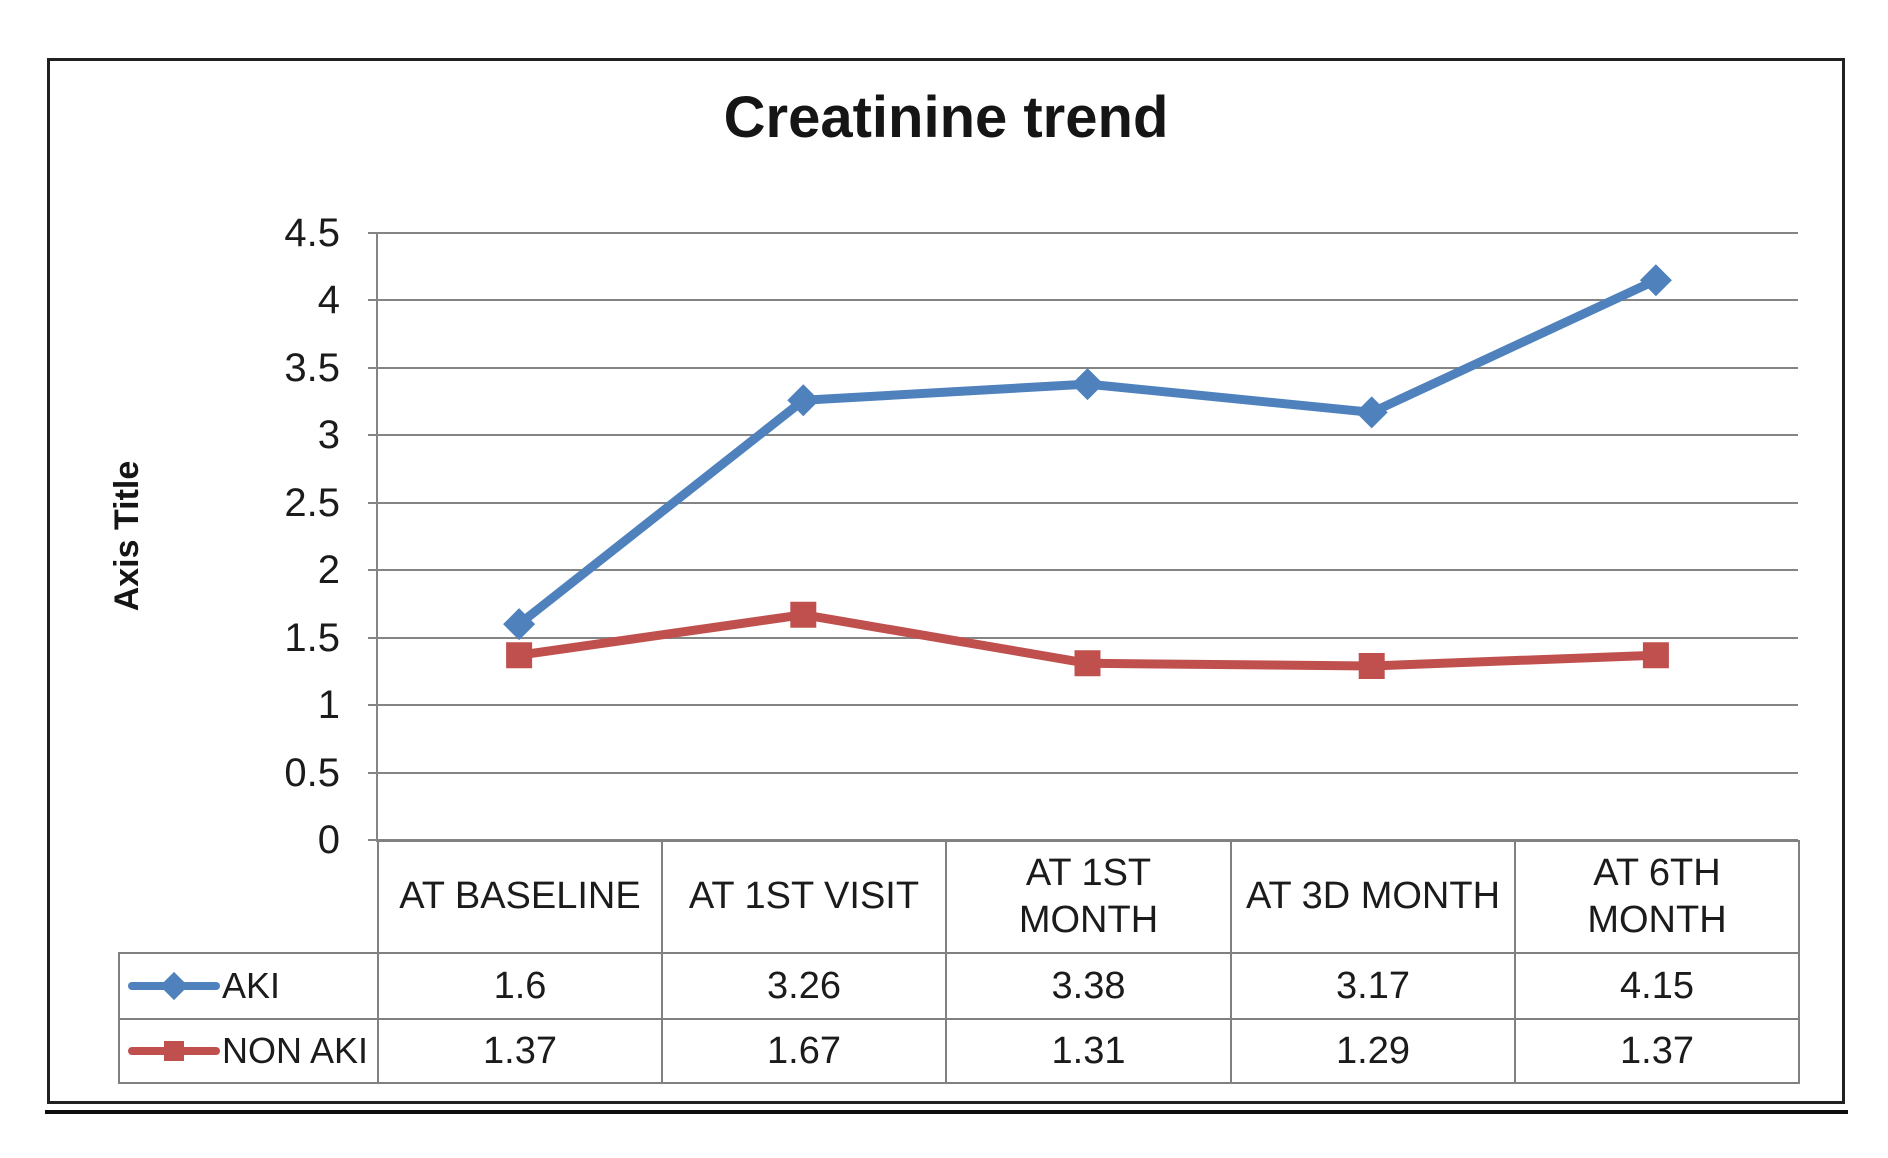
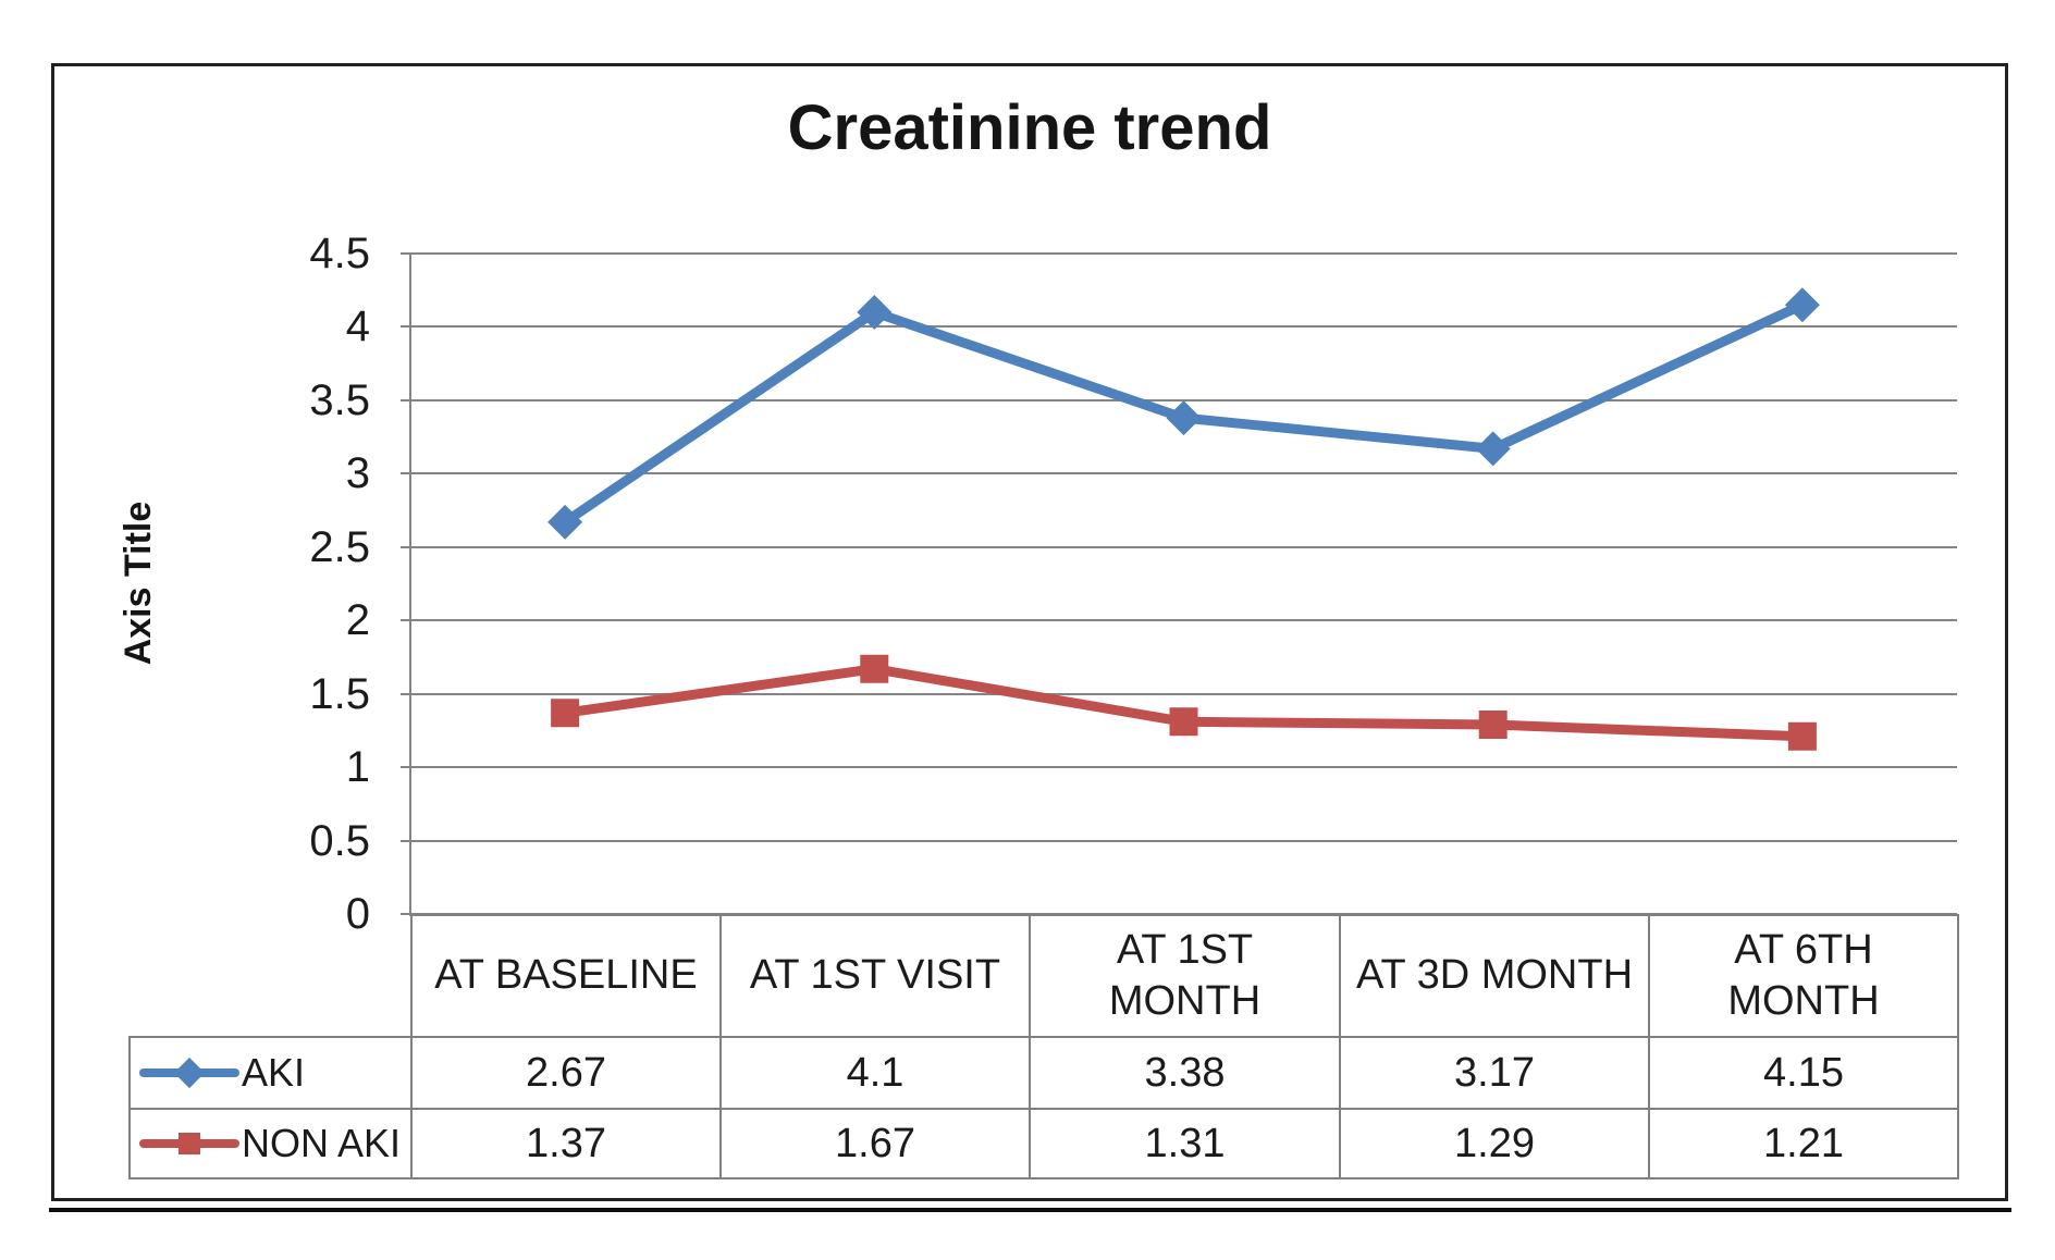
AKI/AT BASELINE: 1.6 -> 2.67
AKI/AT 1ST VISIT: 3.26 -> 4.1
NON AKI/AT 6TH MONTH: 1.37 -> 1.21
